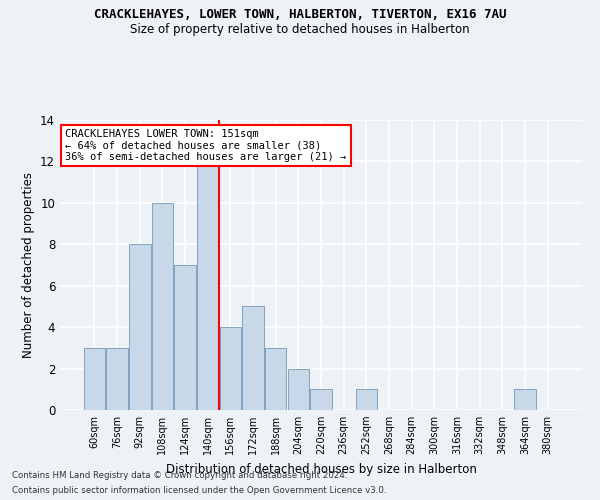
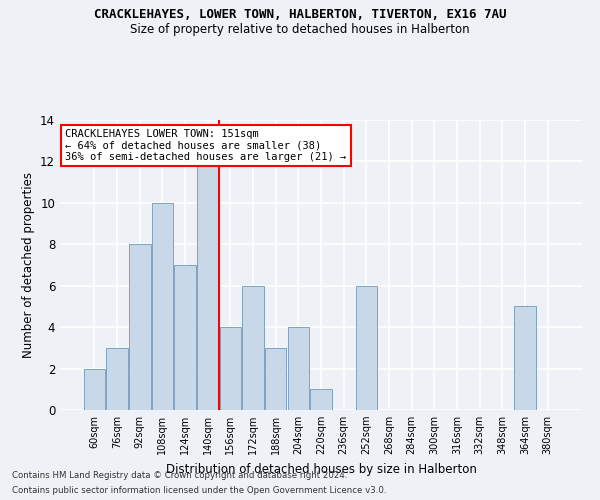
60sqm: 3 -> 2
172sqm: 5 -> 6
204sqm: 2 -> 4
252sqm: 1 -> 6
364sqm: 1 -> 5
